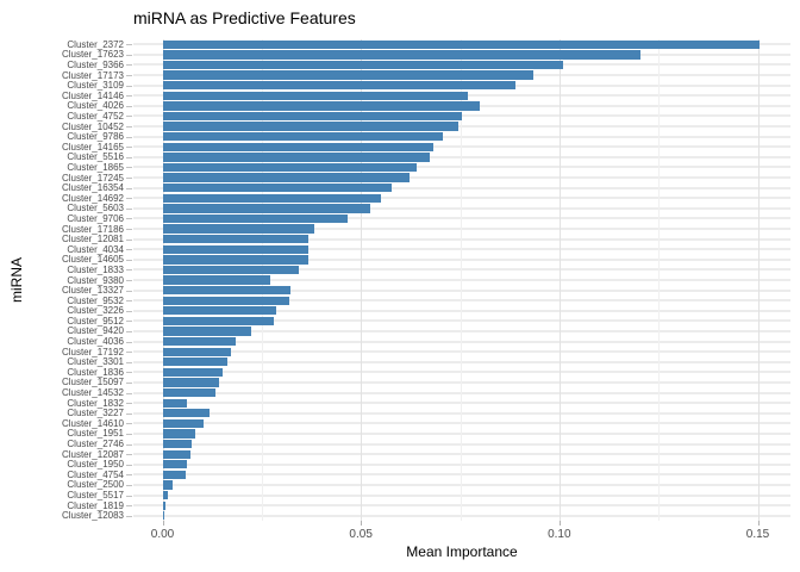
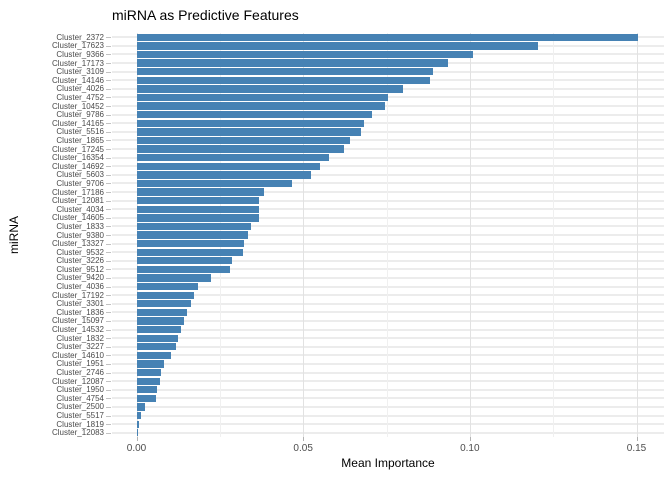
Cluster_14146: 0.077 -> 0.088
Cluster_9380: 0.027 -> 0.033
Cluster_1832: 0.006 -> 0.012
